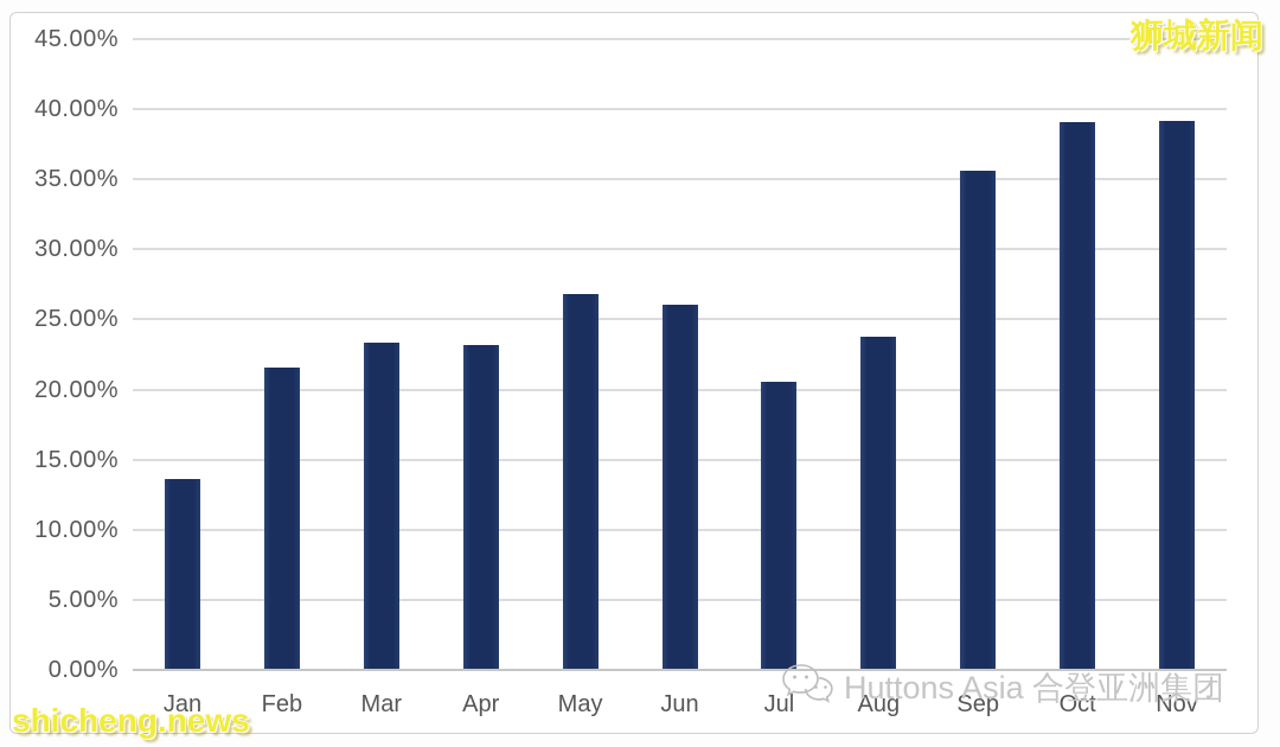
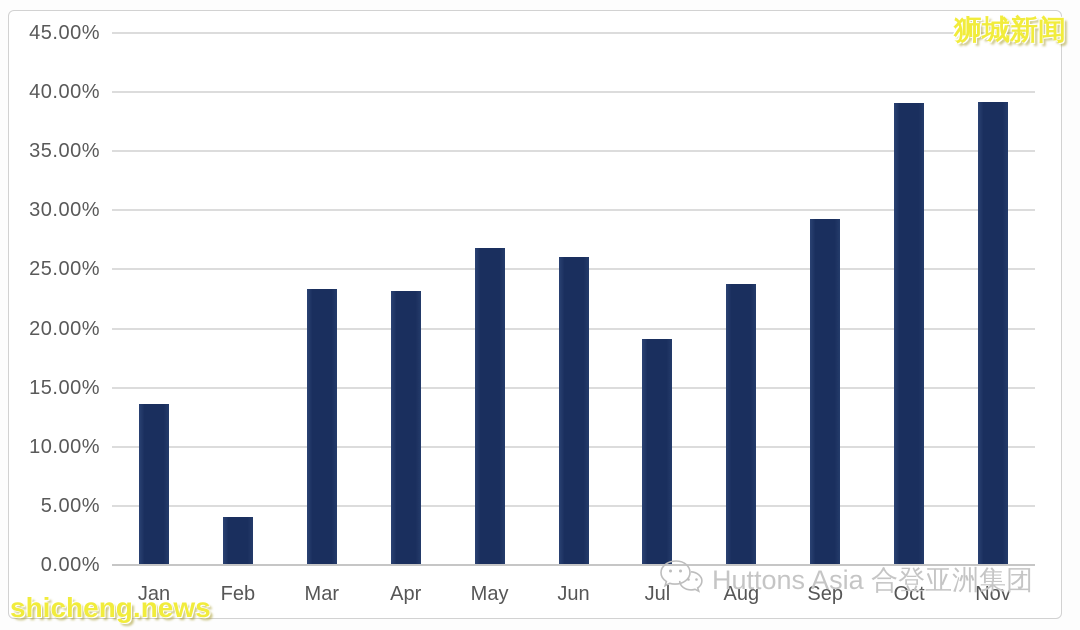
Feb: 21.5% -> 4.0%
Jul: 20.5% -> 19.0%
Sep: 35.5% -> 29.2%
